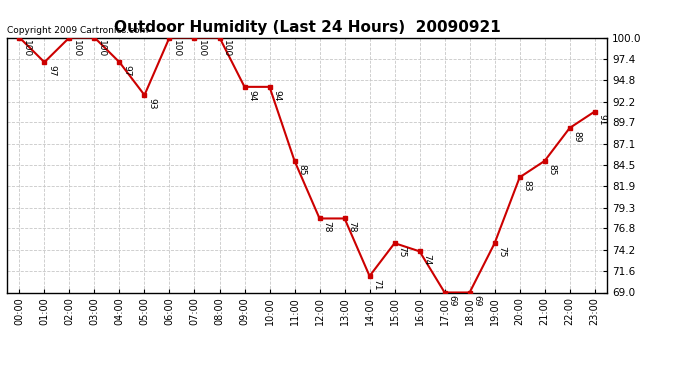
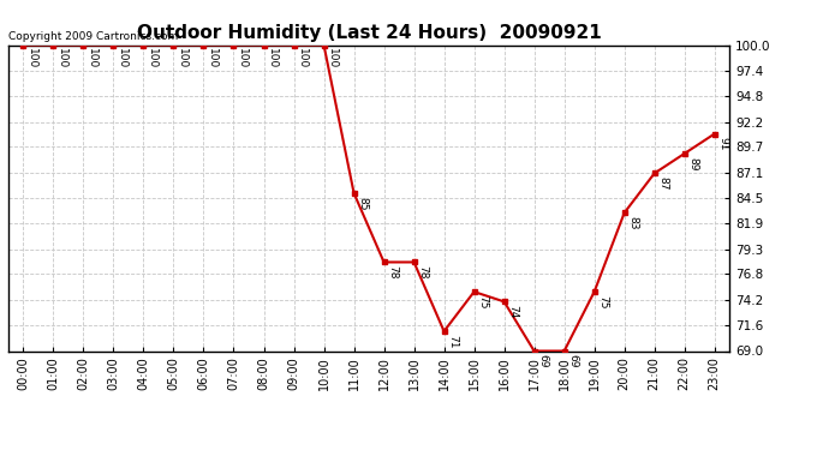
01:00: 97 -> 100
04:00: 97 -> 100
05:00: 93 -> 100
09:00: 94 -> 100
10:00: 94 -> 100
21:00: 85 -> 87
